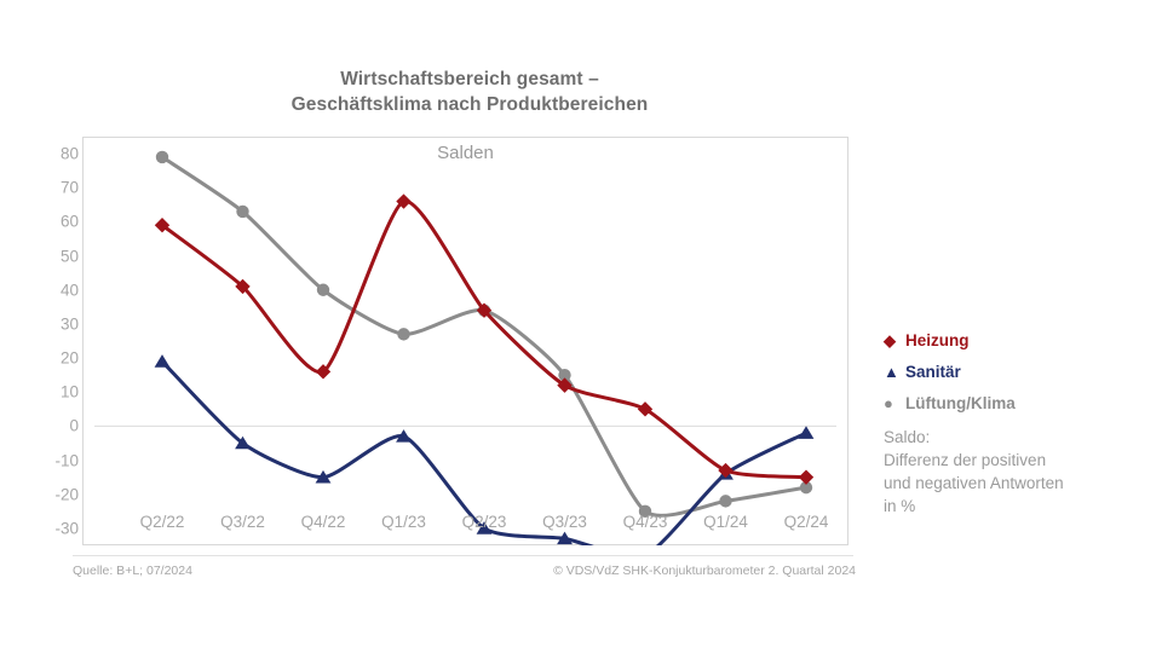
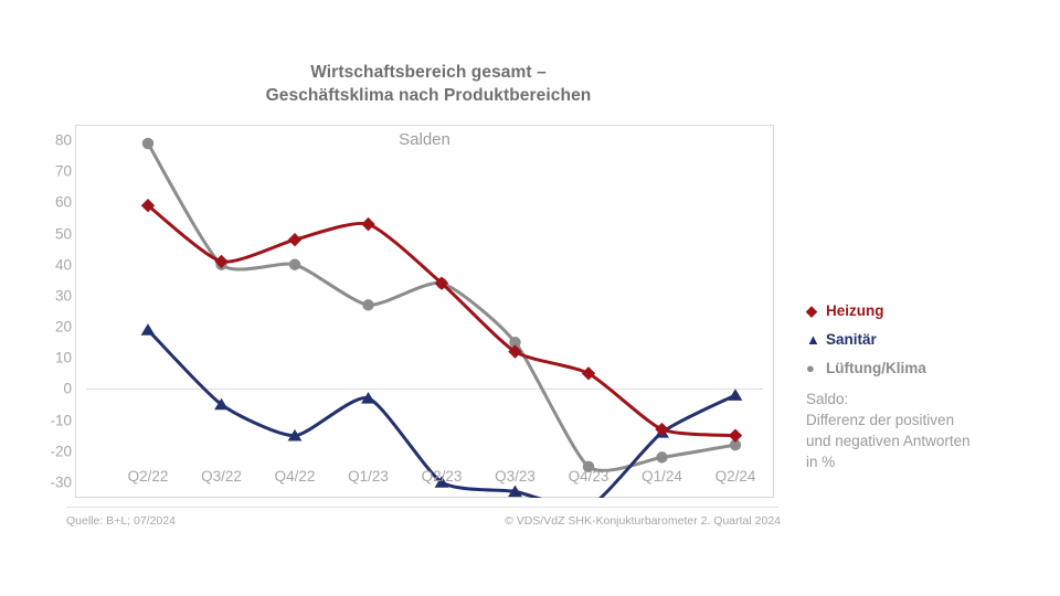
Lüftung/Klima/Q3/22: 63 -> 40
Heizung/Q4/22: 16 -> 48
Heizung/Q1/23: 66 -> 53
